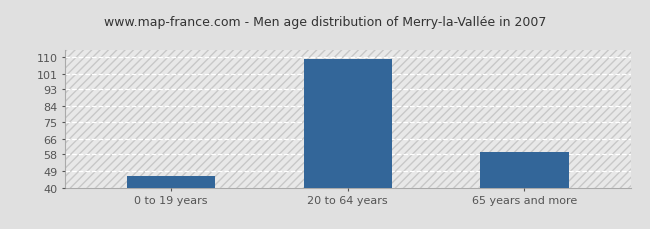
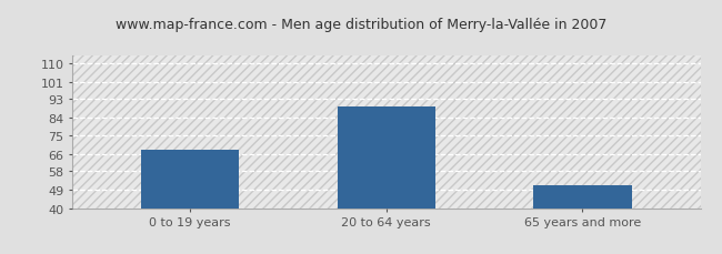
0 to 19 years: 46 -> 68
20 to 64 years: 109 -> 89
65 years and more: 59 -> 51
